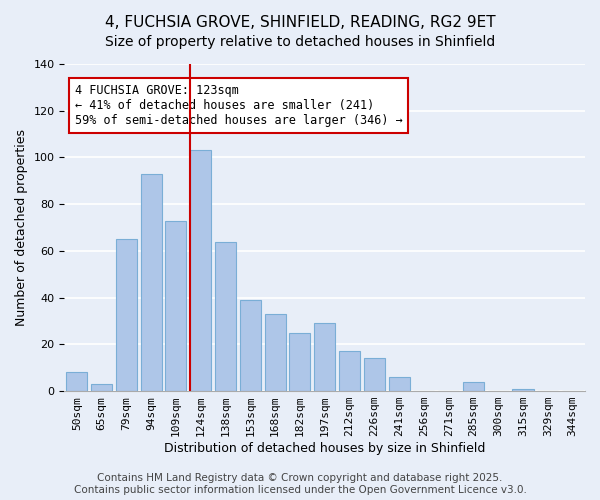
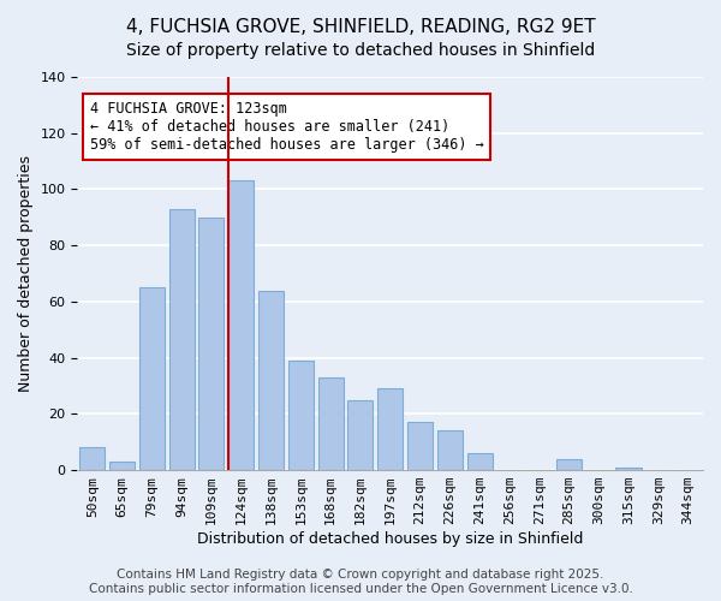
109sqm: 73 -> 90
